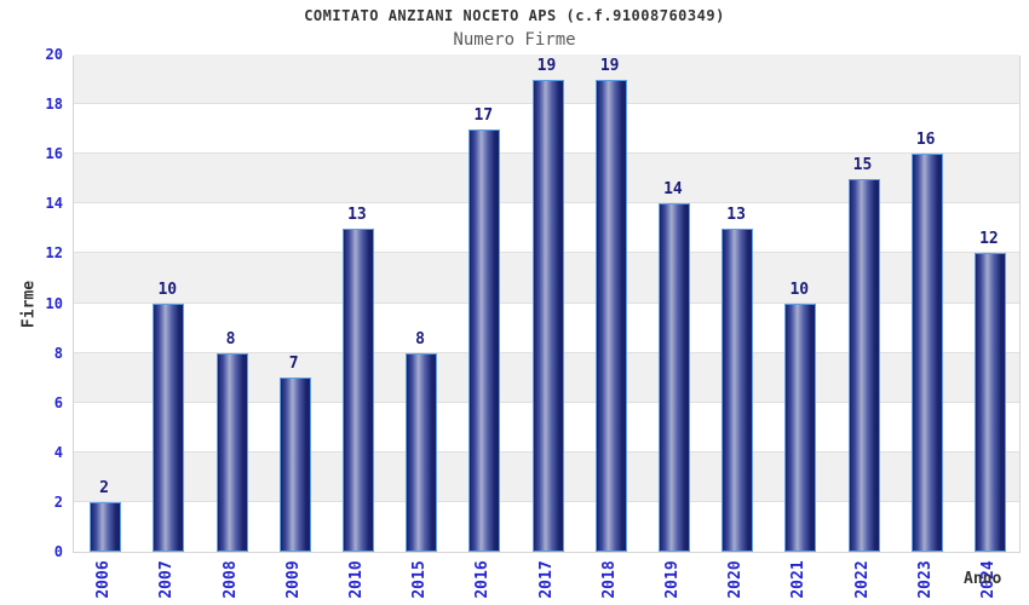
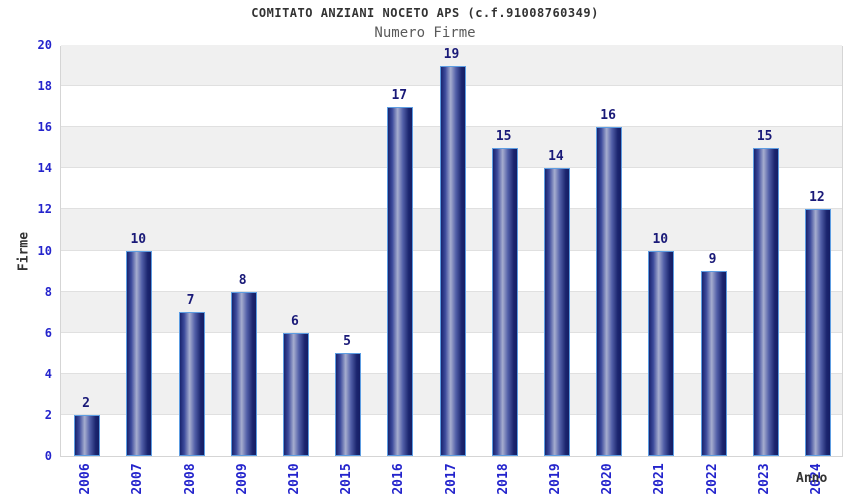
2008: 8 -> 7
2009: 7 -> 8
2010: 13 -> 6
2015: 8 -> 5
2018: 19 -> 15
2020: 13 -> 16
2022: 15 -> 9
2023: 16 -> 15
